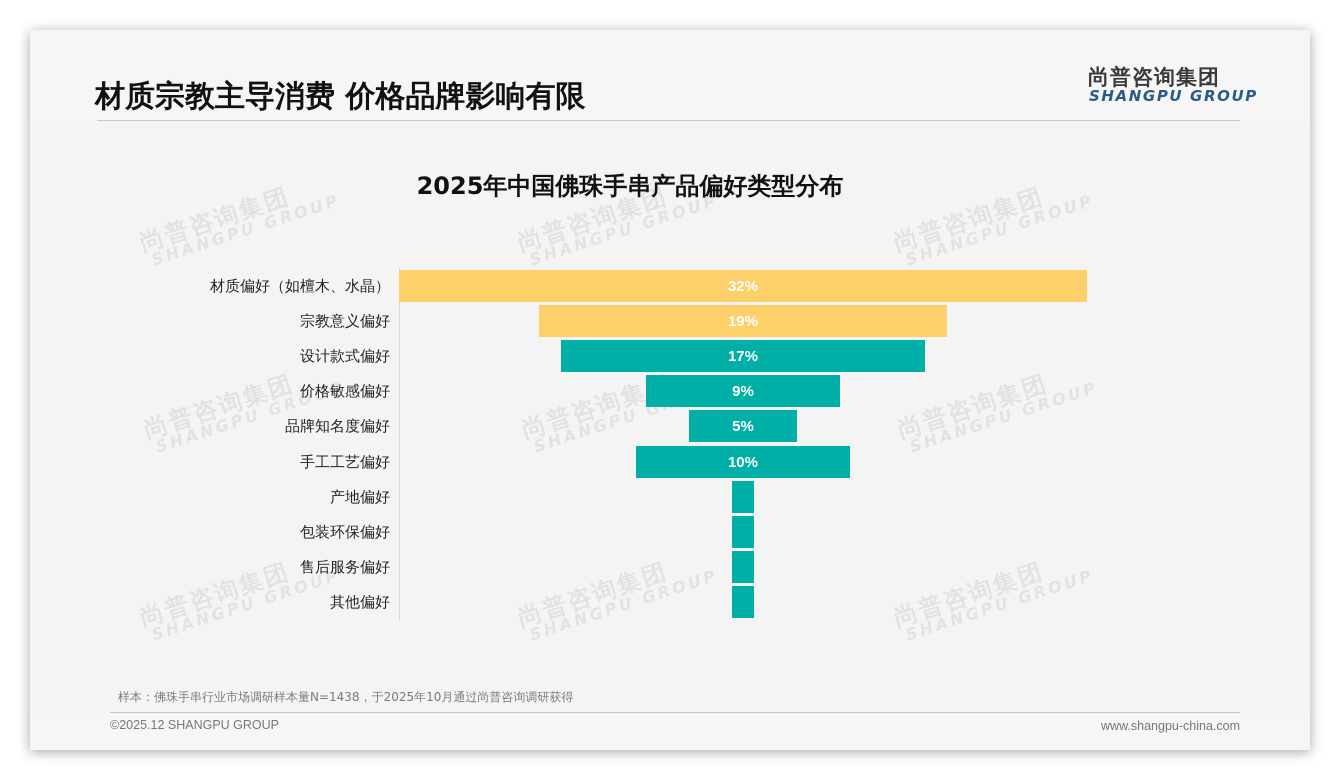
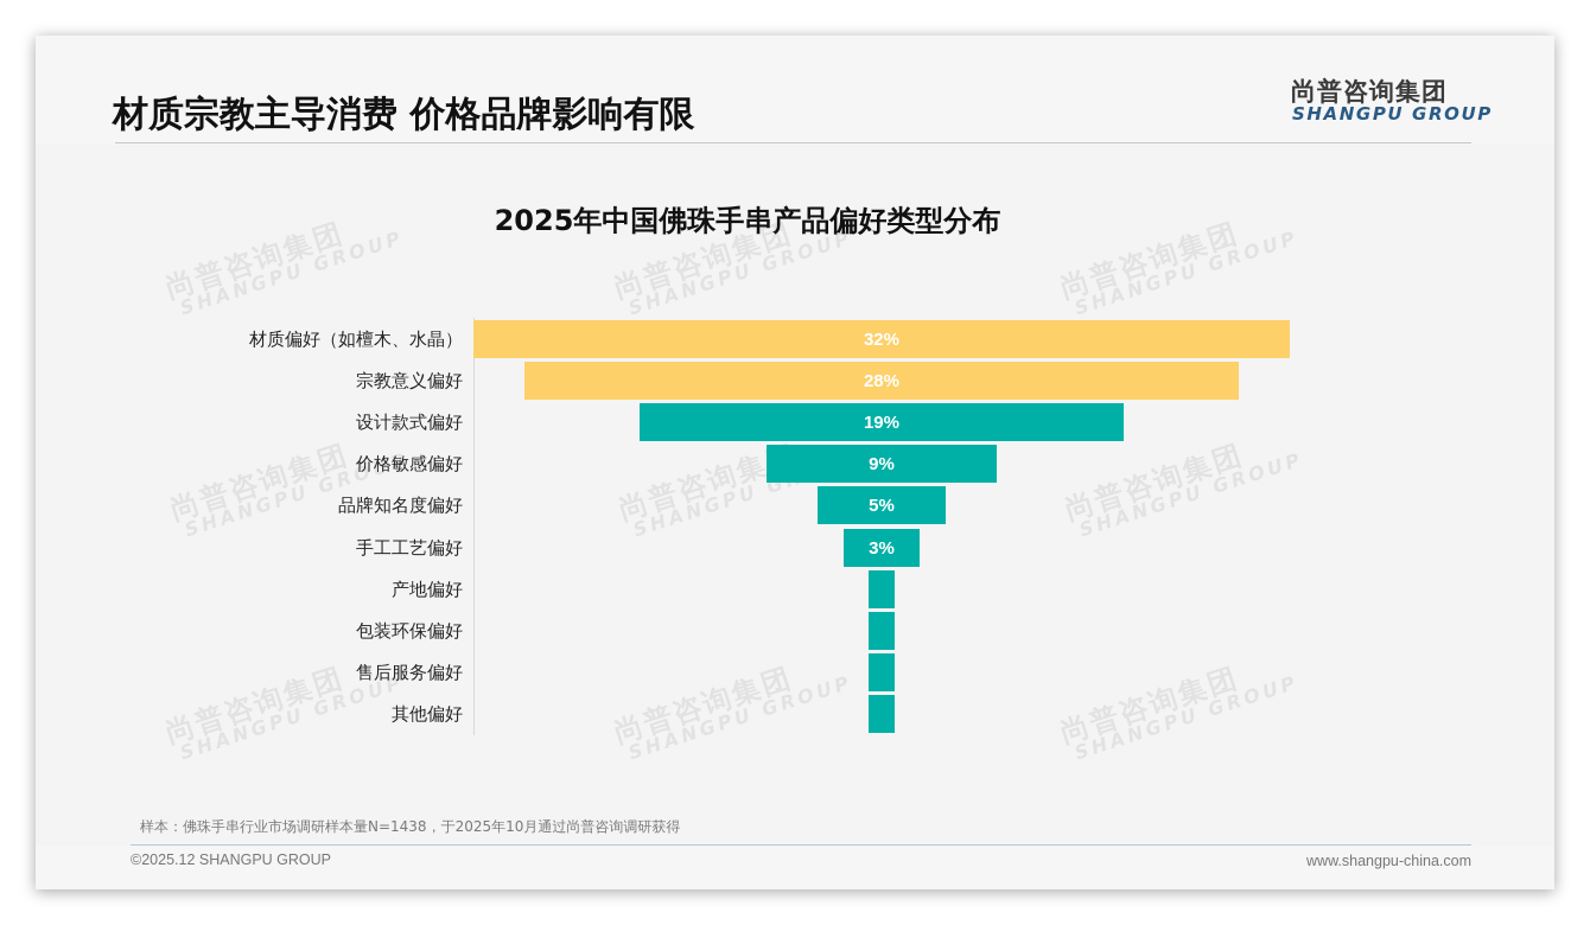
宗教意义偏好: 19% -> 28%
设计款式偏好: 17% -> 19%
手工工艺偏好: 10% -> 3%
